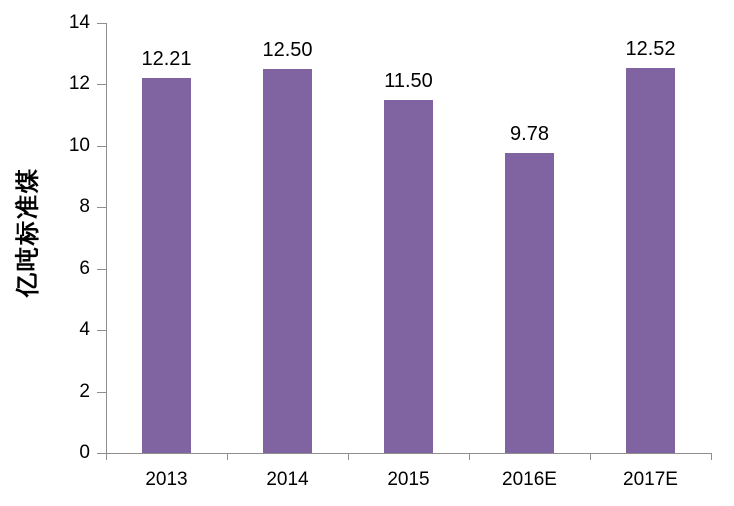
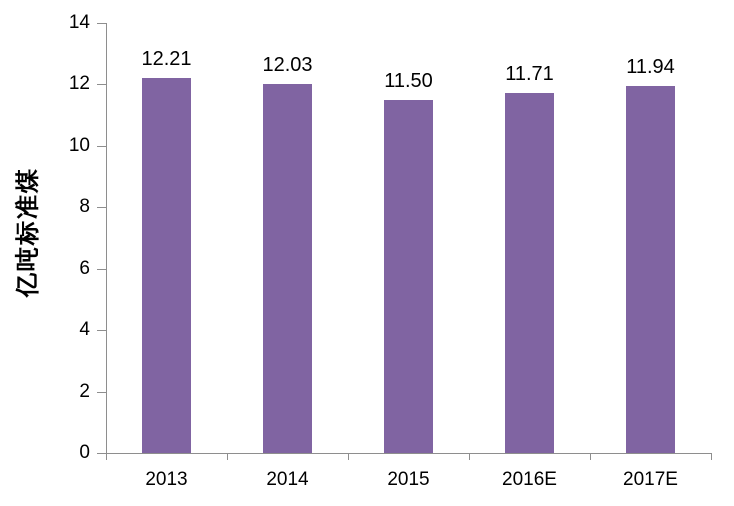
2014: 12.50 -> 12.03
2016E: 9.78 -> 11.71
2017E: 12.52 -> 11.94
